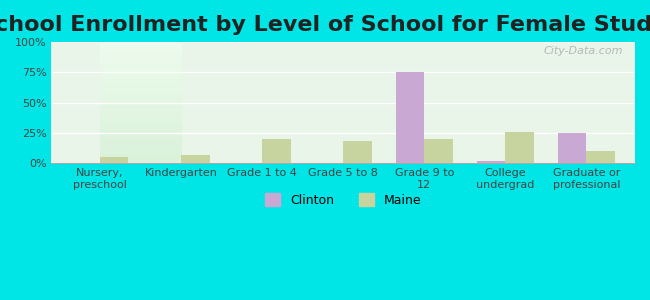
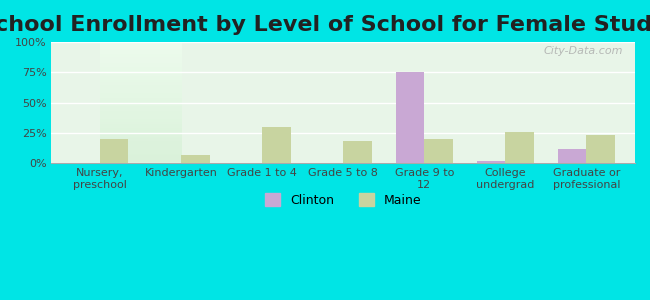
Maine/Nursery, preschool: 5% -> 20%
Maine/Grade 1 to 4: 20% -> 30%
Clinton/Graduate or professional: 25% -> 12%
Maine/Graduate or professional: 10% -> 23%
